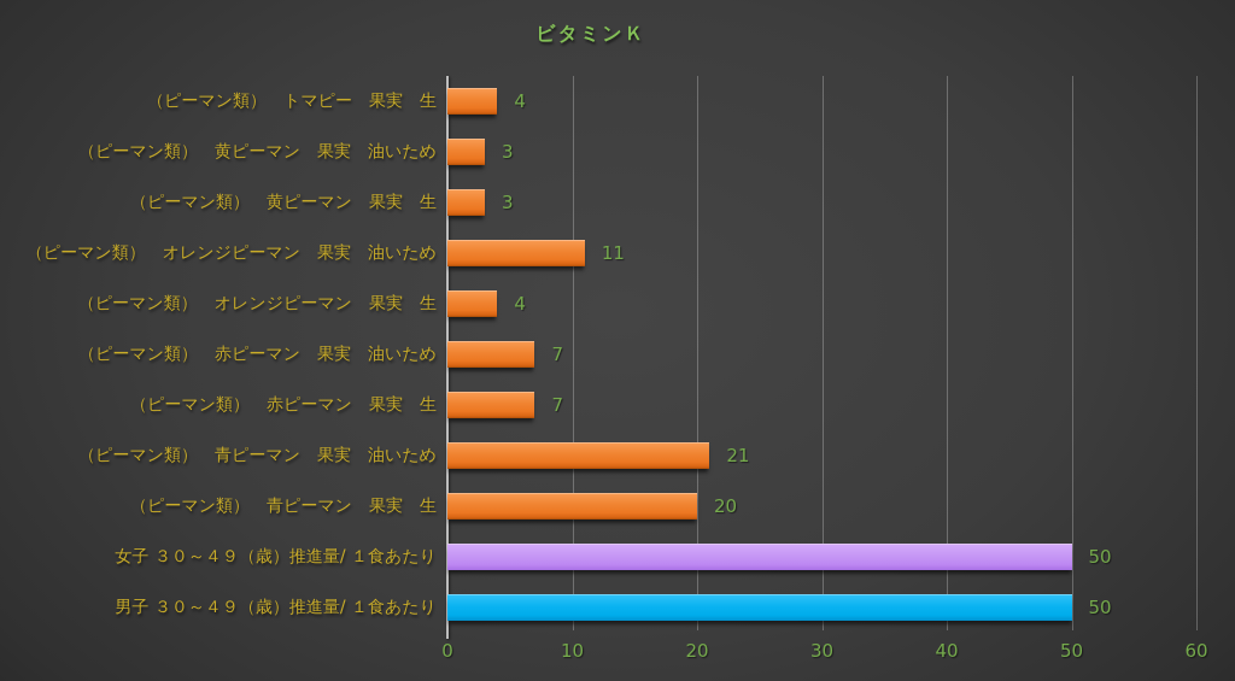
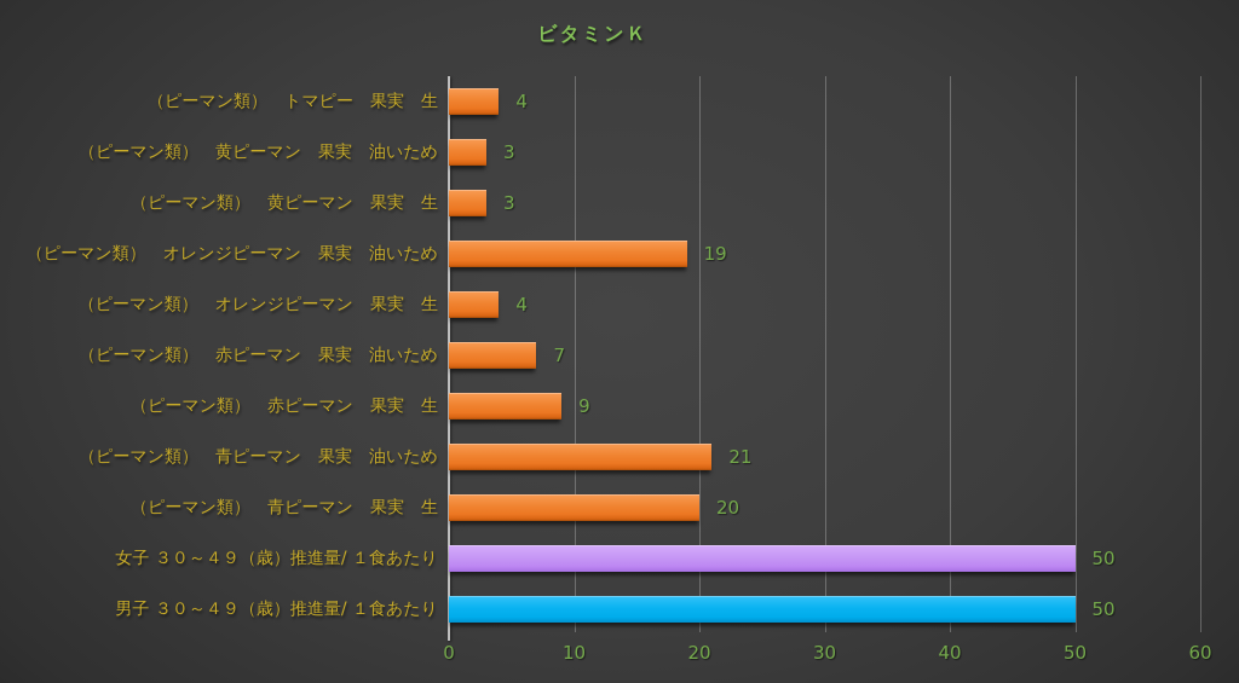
（ピーマン類） オレンジピーマン 果実 油いため: 11 -> 19
（ピーマン類） 赤ピーマン 果実 生: 7 -> 9
